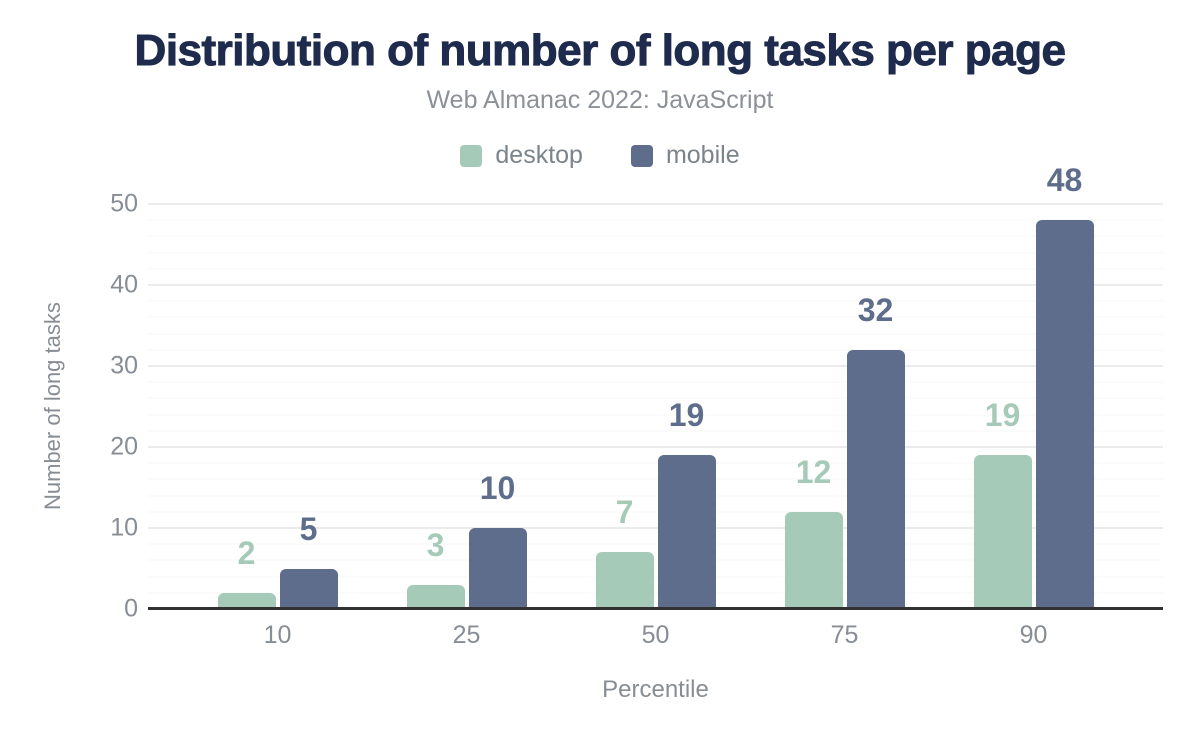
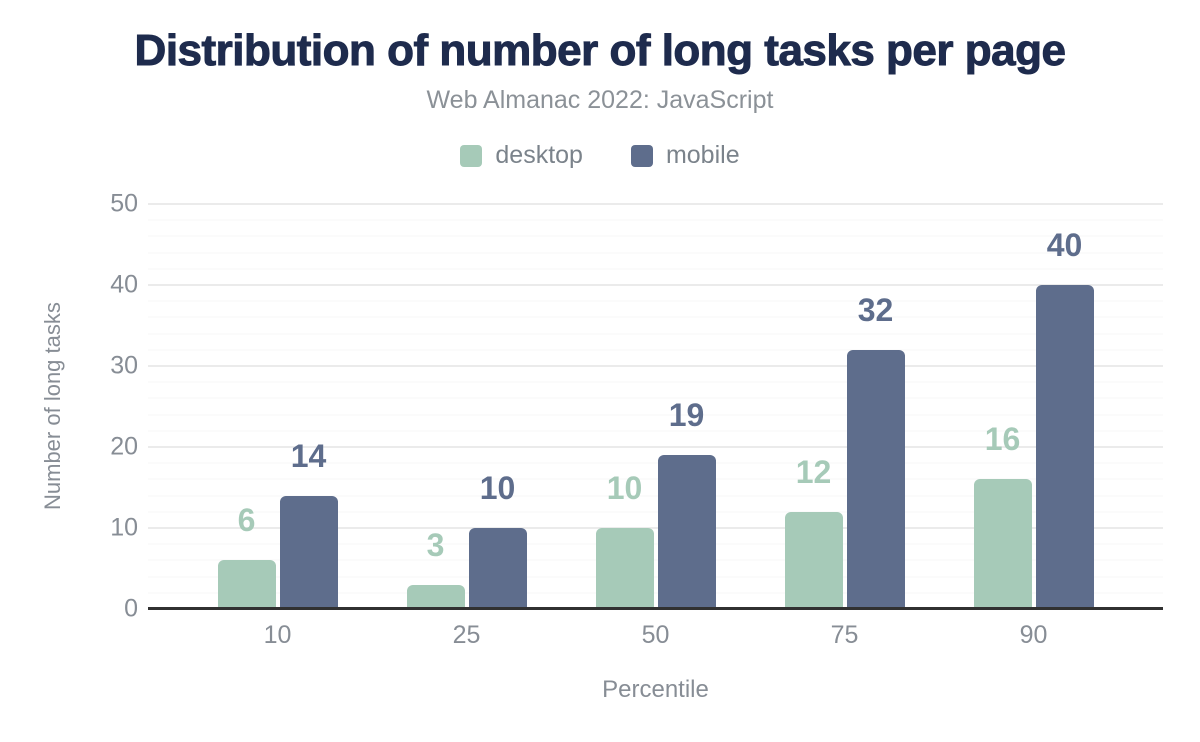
desktop/10: 2 -> 6
mobile/10: 5 -> 14
desktop/50: 7 -> 10
desktop/90: 19 -> 16
mobile/90: 48 -> 40
